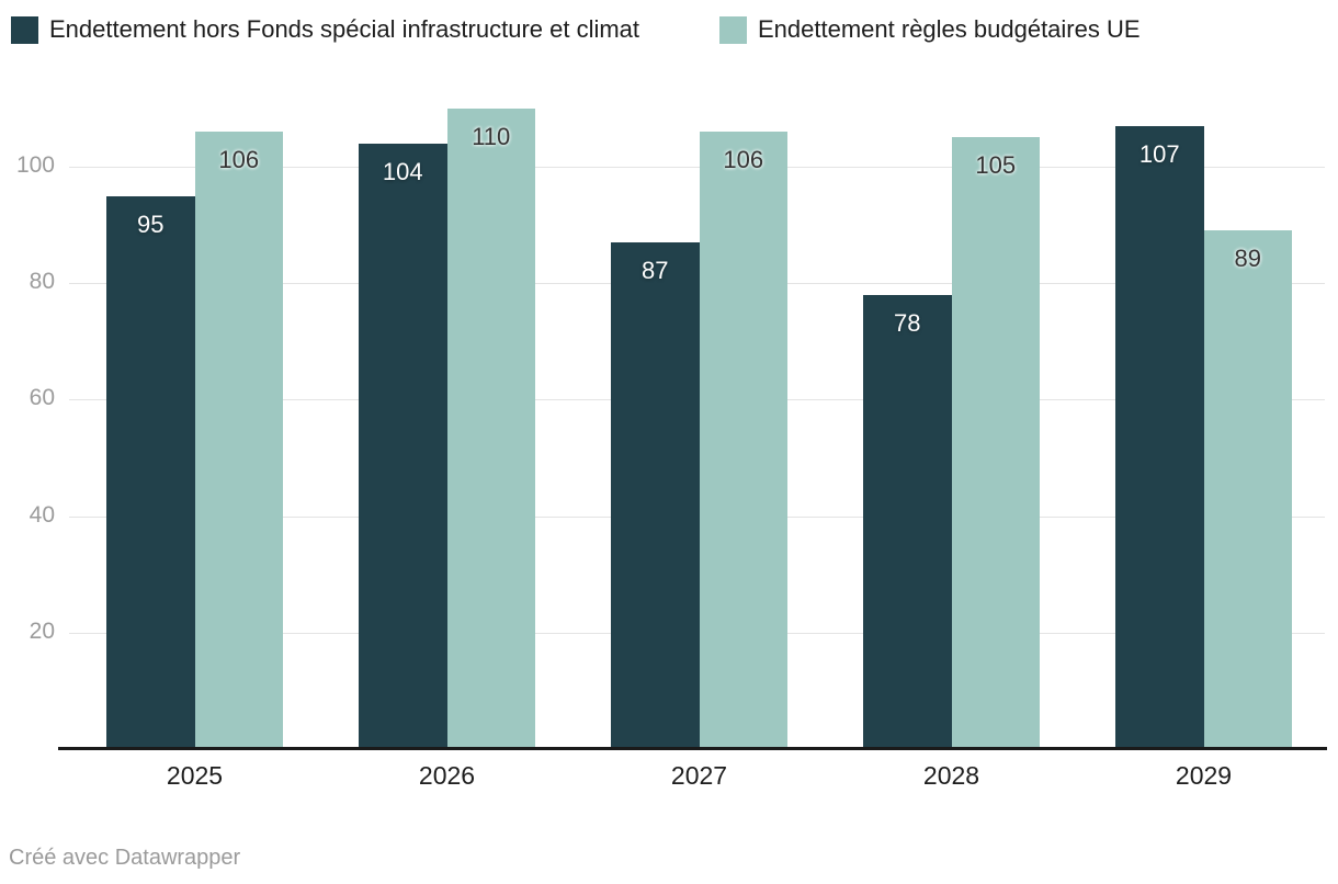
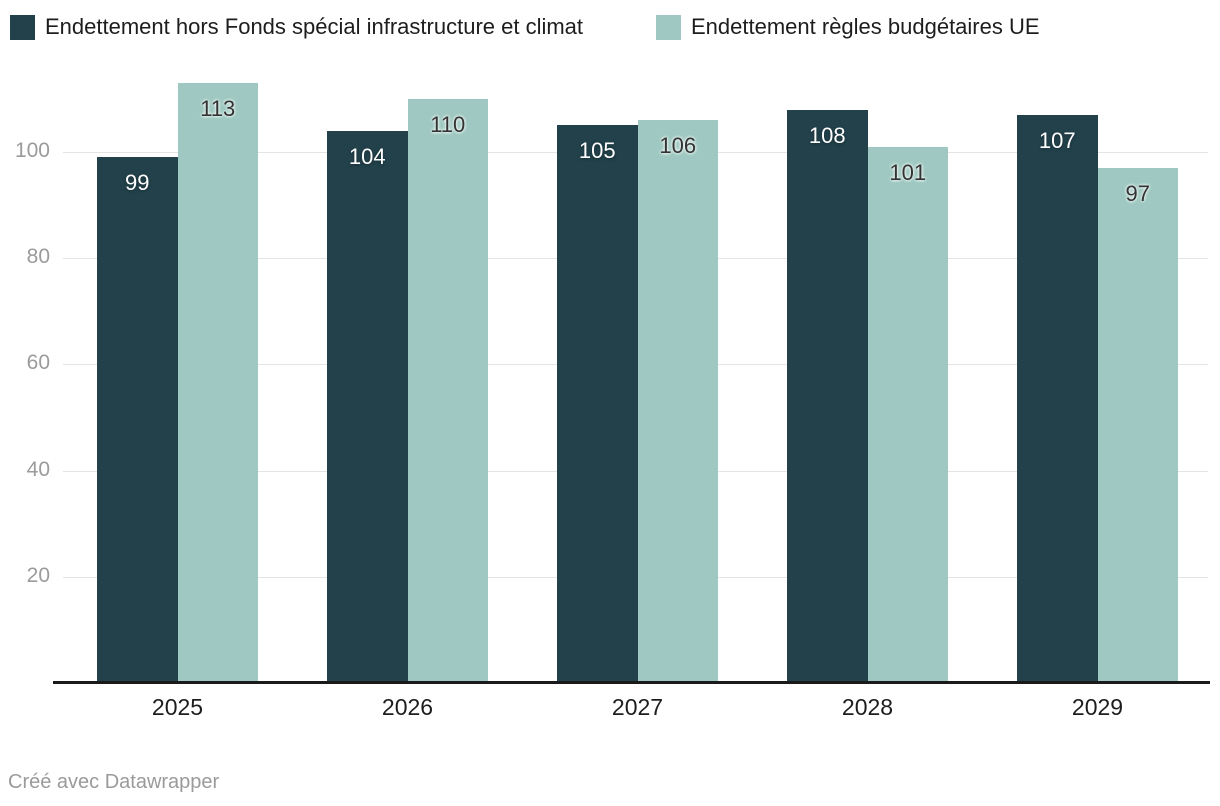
Endettement hors Fonds spécial infrastructure et climat/2025: 95 -> 99
Endettement règles budgétaires UE/2025: 106 -> 113
Endettement hors Fonds spécial infrastructure et climat/2027: 87 -> 105
Endettement hors Fonds spécial infrastructure et climat/2028: 78 -> 108
Endettement règles budgétaires UE/2028: 105 -> 101
Endettement règles budgétaires UE/2029: 89 -> 97
